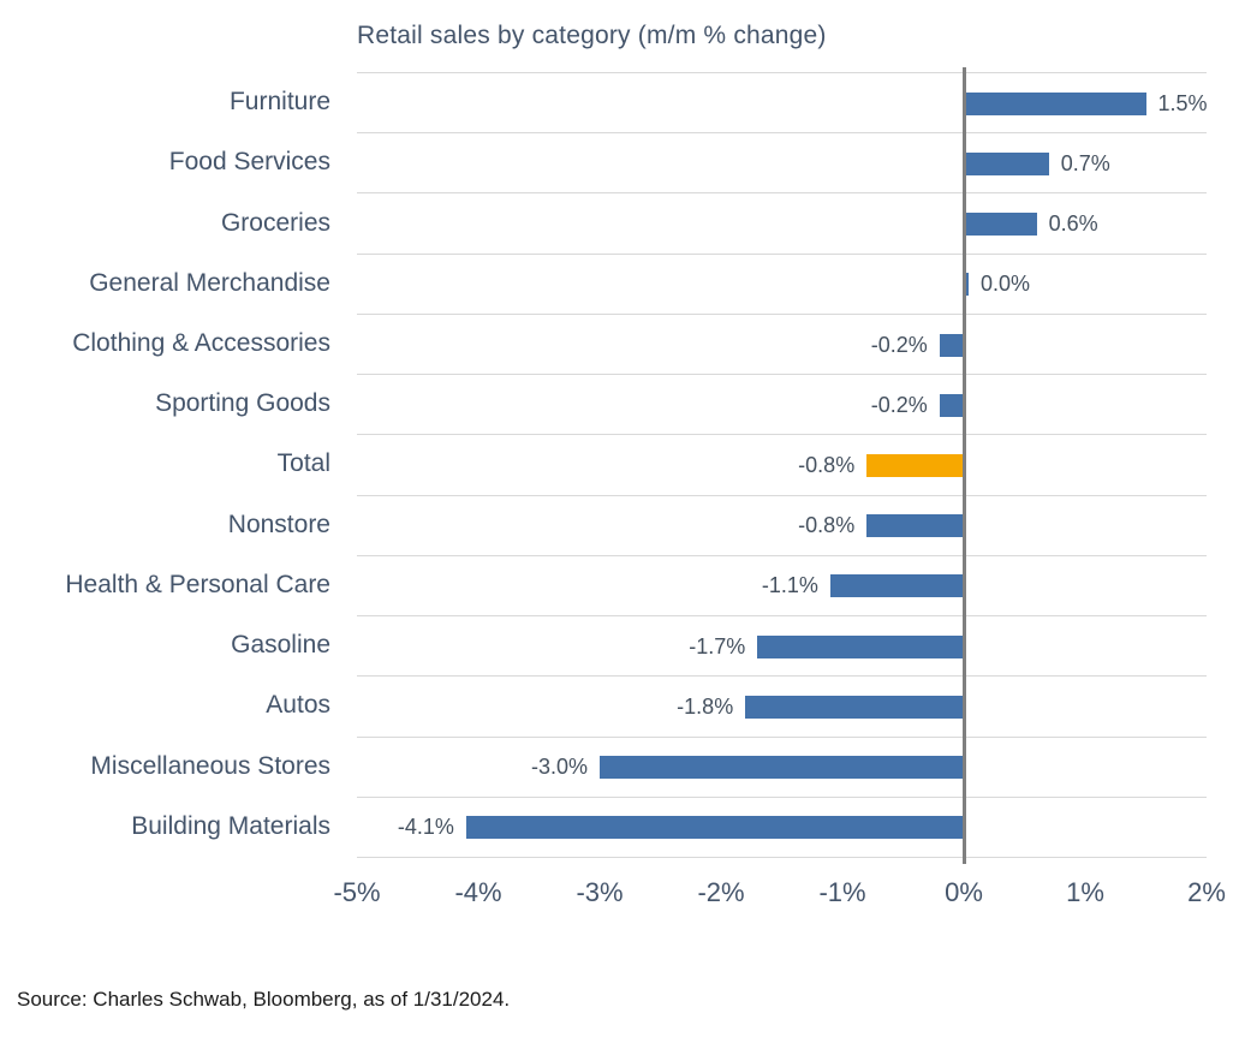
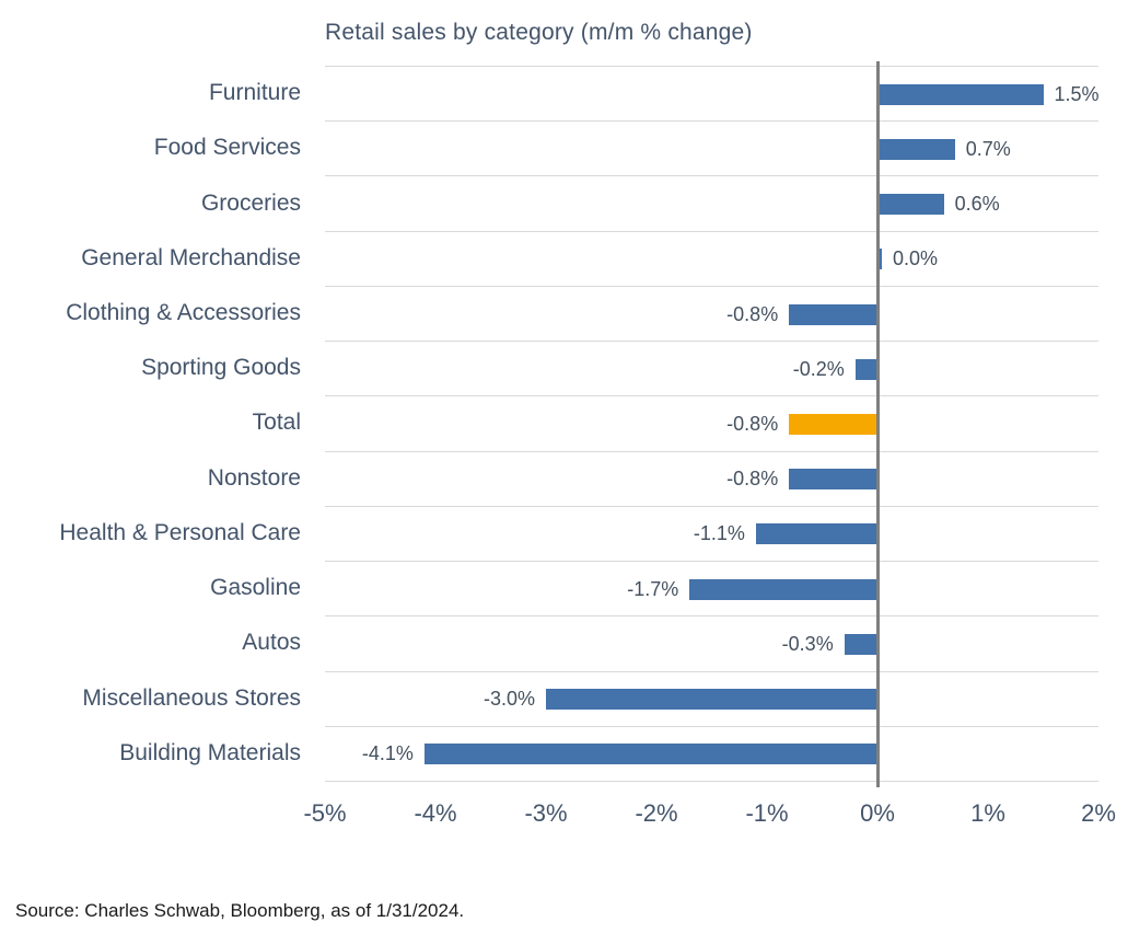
Clothing & Accessories: -0.2% -> -0.8%
Autos: -1.8% -> -0.3%
